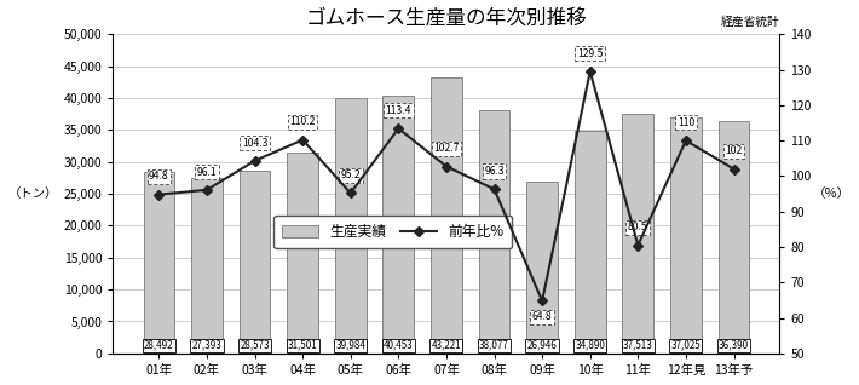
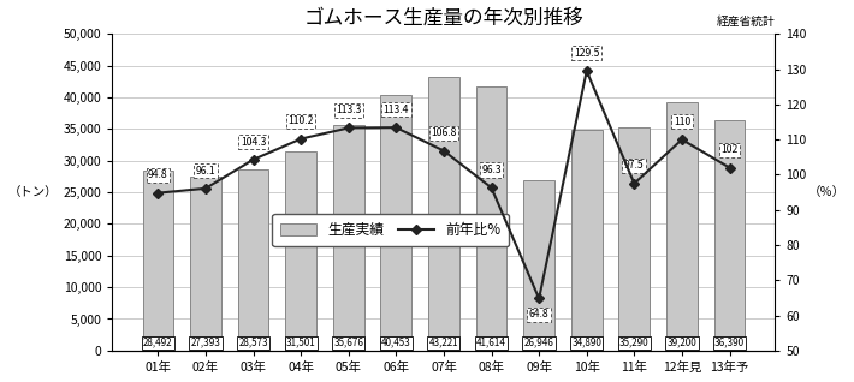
生産実績/05年: 39,984 -> 35,676
前年比%/05年: 95.2 -> 113.3
前年比%/07年: 102.7 -> 106.8
生産実績/08年: 38,077 -> 41,614
生産実績/11年: 37,513 -> 35,290
前年比%/11年: 80.5 -> 97.5
生産実績/12年見: 37,025 -> 39,200
